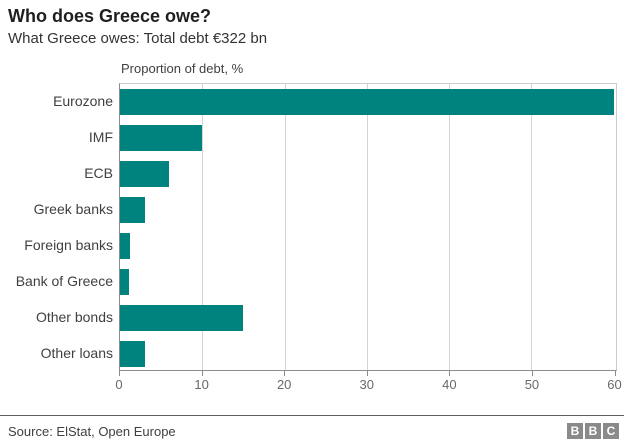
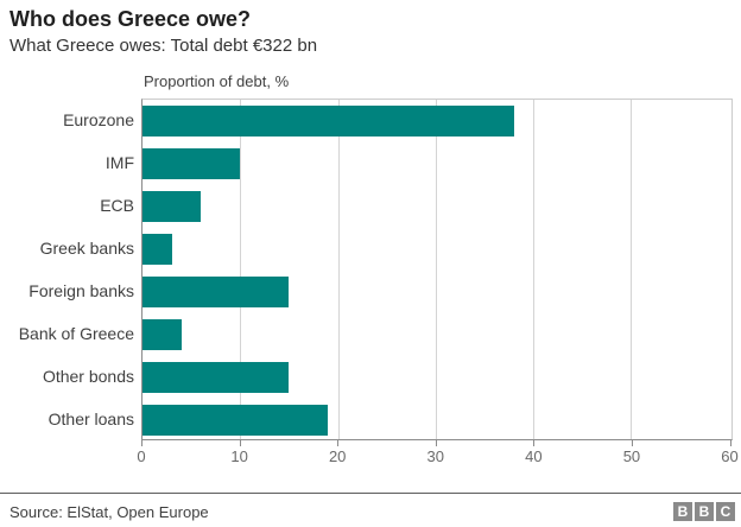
Eurozone: 60 -> 38
Foreign banks: 1 -> 15
Bank of Greece: 1 -> 4
Other loans: 3 -> 19
